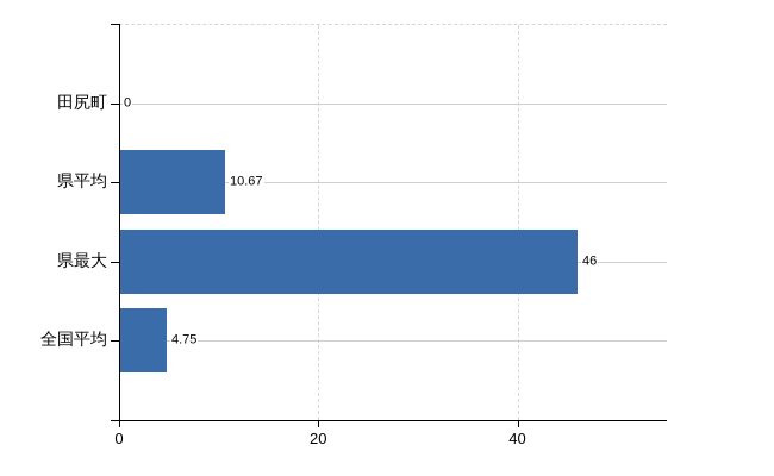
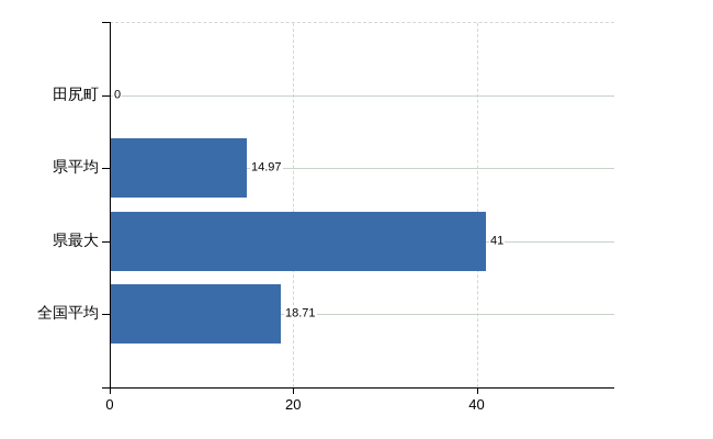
県平均: 10.67 -> 14.97
県最大: 46 -> 41
全国平均: 4.75 -> 18.71
